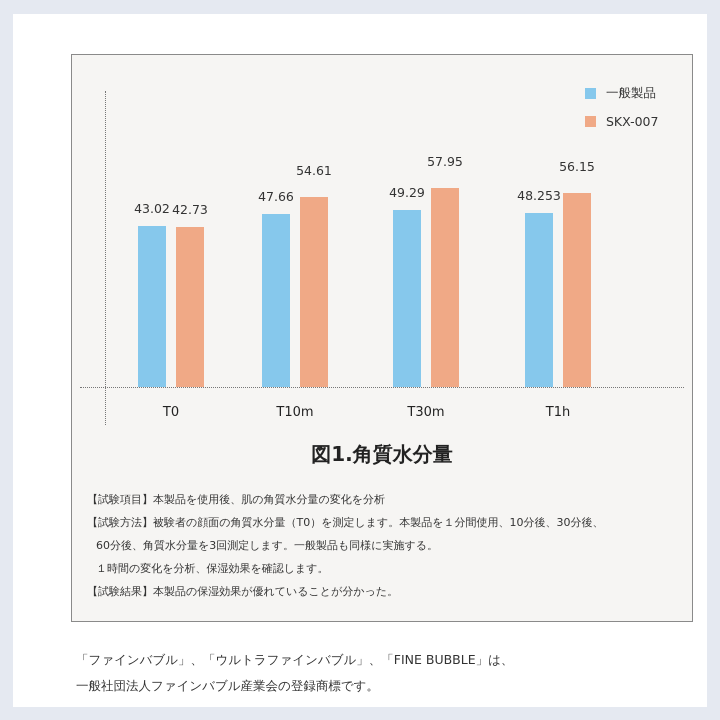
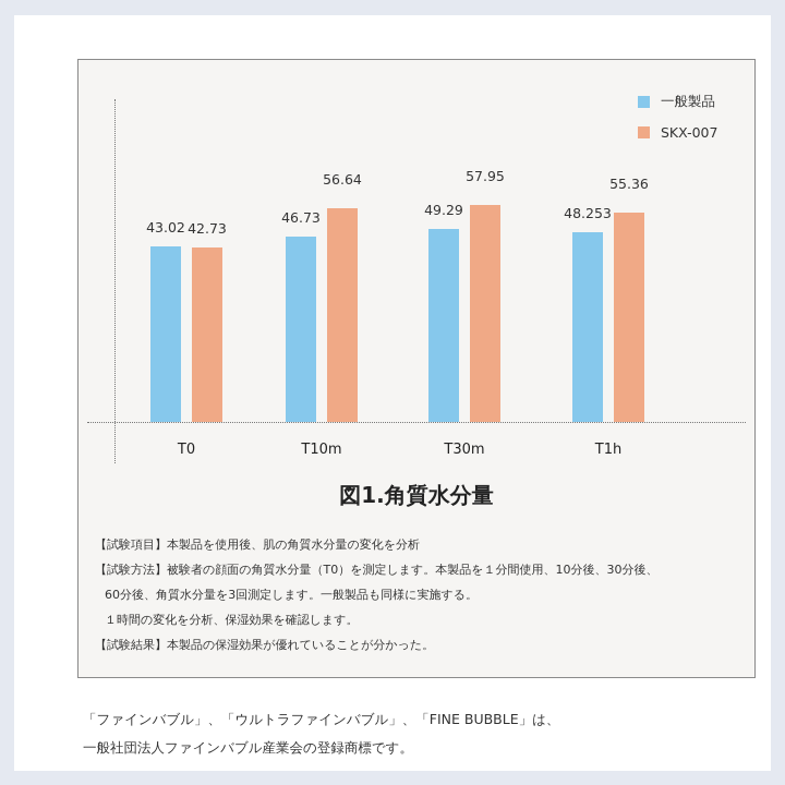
一般製品/T10m: 47.66 -> 46.73
SKX-007/T10m: 54.61 -> 56.64
SKX-007/T1h: 56.15 -> 55.36
